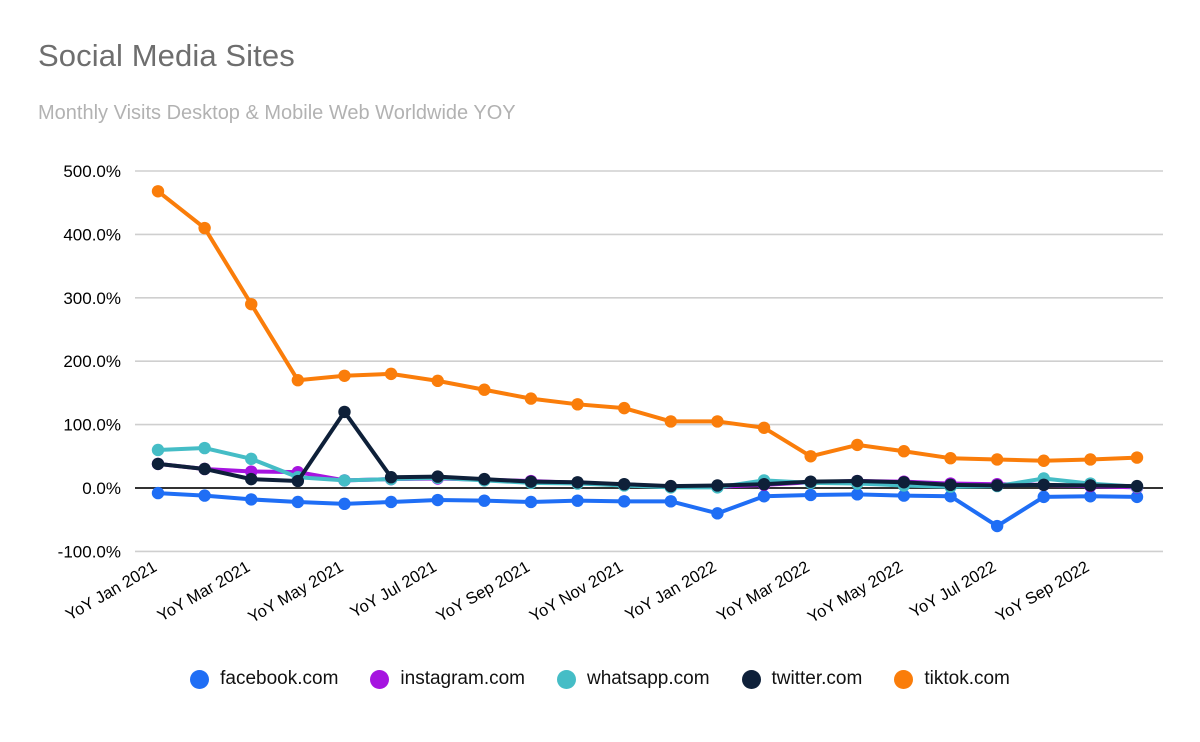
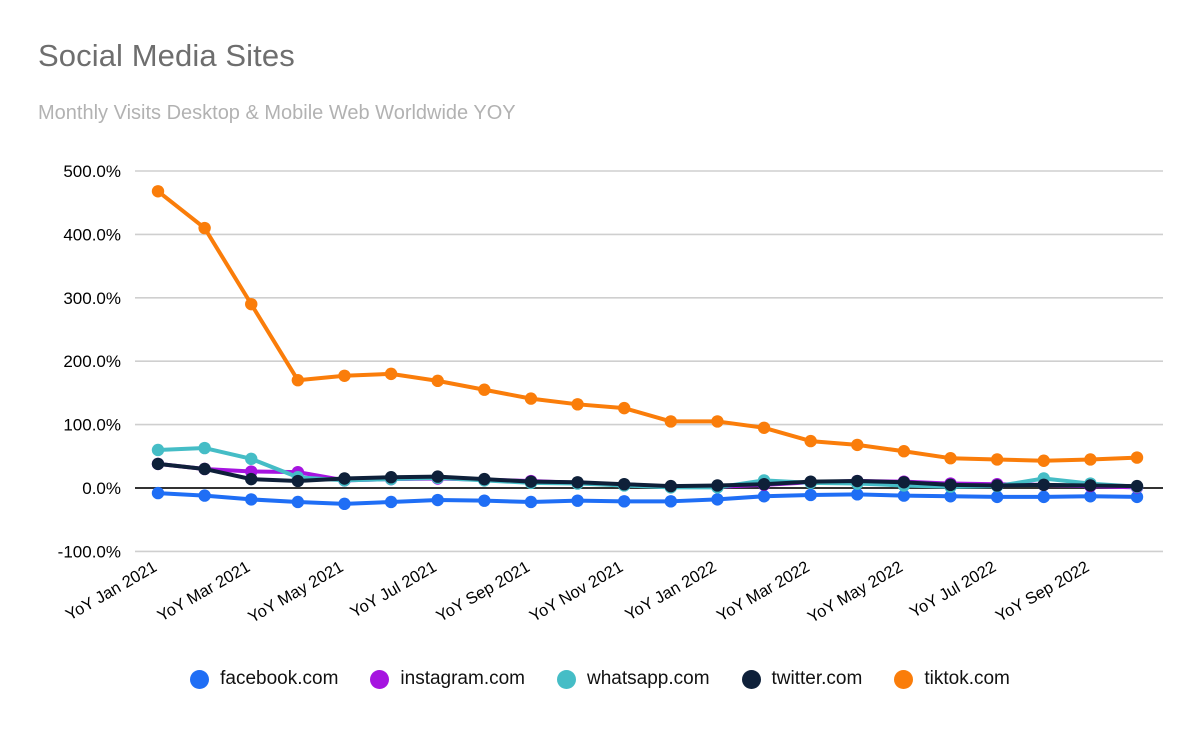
twitter.com/YoY May 2021: 120% -> 20%
facebook.com/YoY Jan 2022: -40% -> -20%
tiktok.com/YoY Mar 2022: 50% -> 70%
facebook.com/YoY Jul 2022: -60% -> -10%
